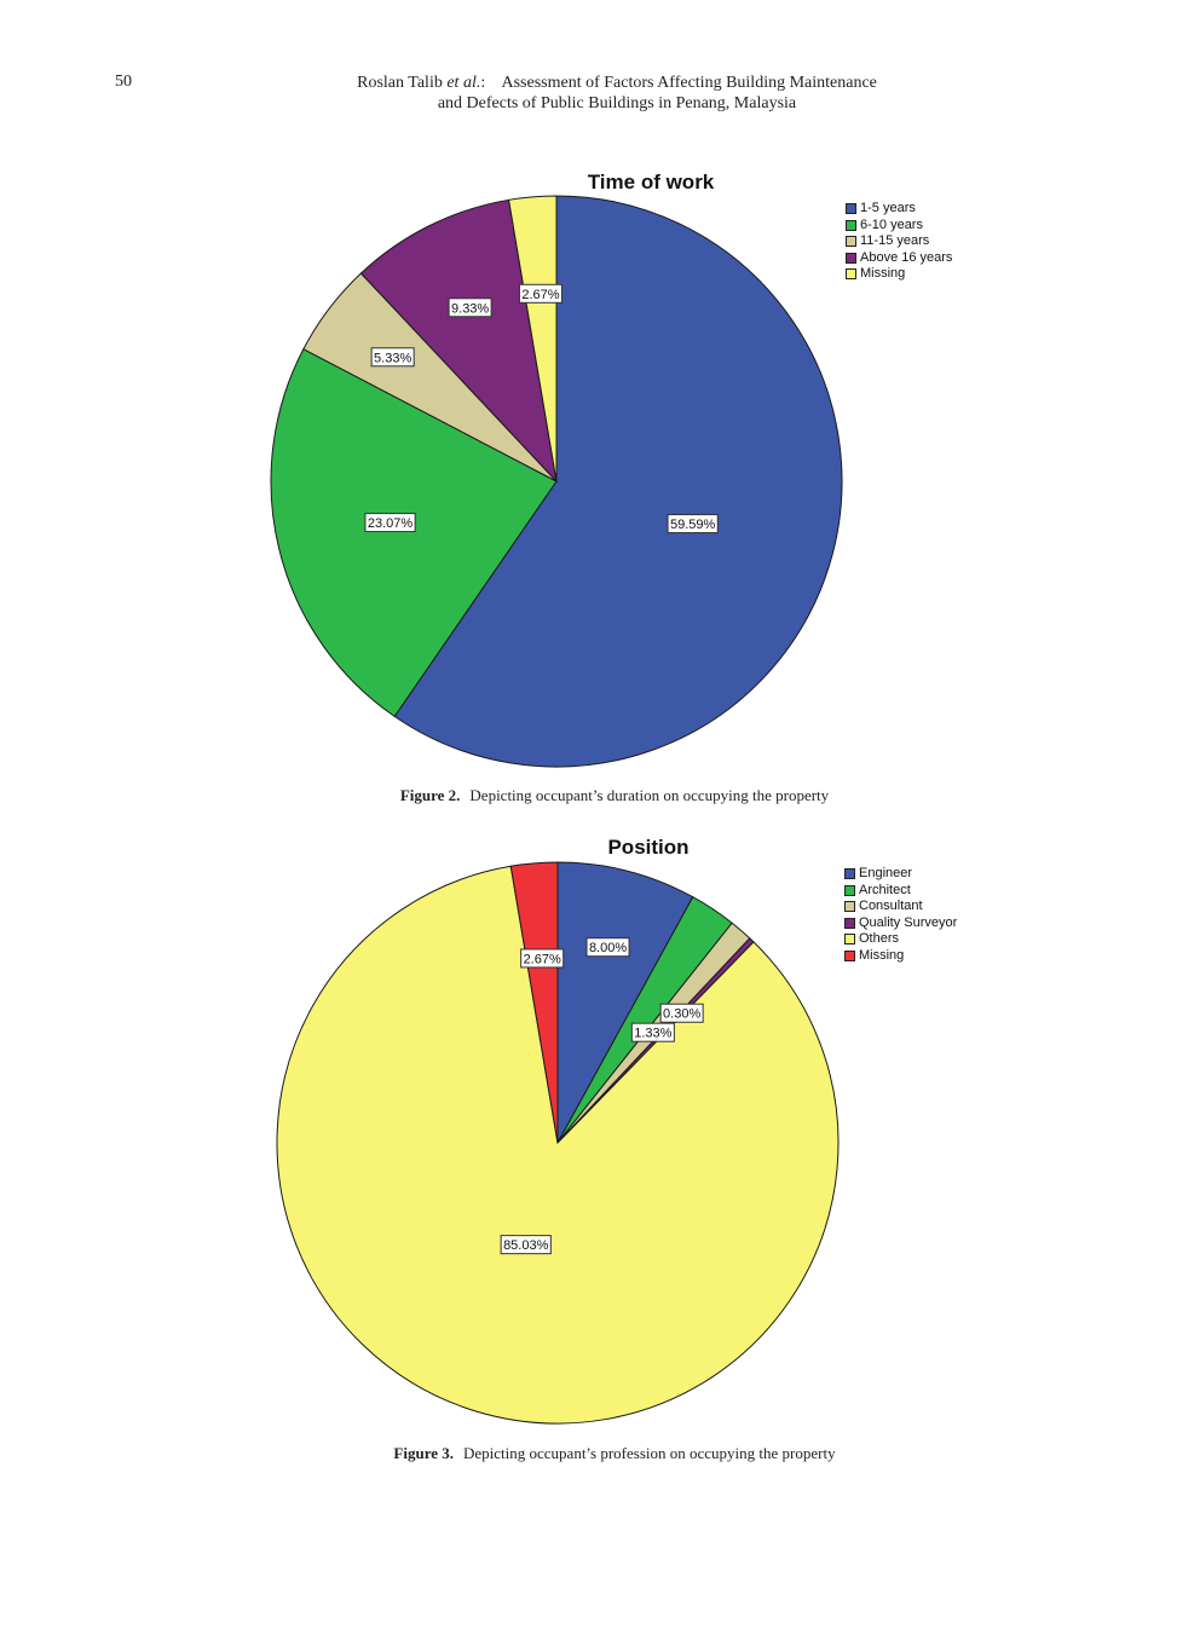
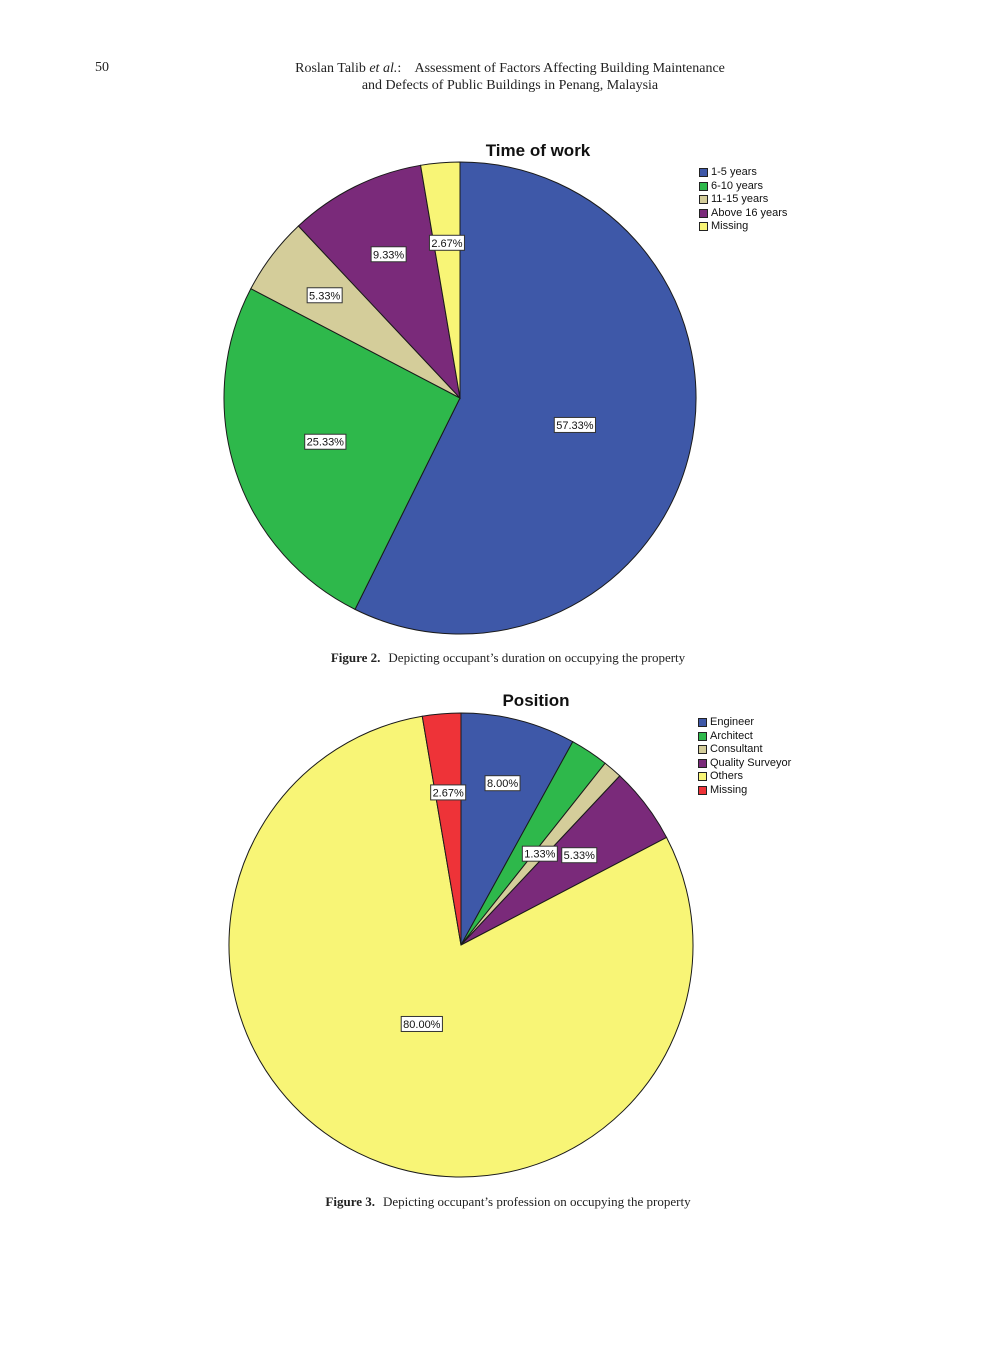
Time of work/1-5 years: 59.59% -> 57.33%
Time of work/6-10 years: 23.07% -> 25.33%
Position/Quality Surveyor: 0.30% -> 5.33%
Position/Others: 85.03% -> 80.00%
